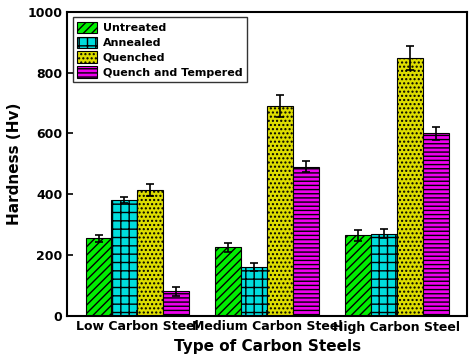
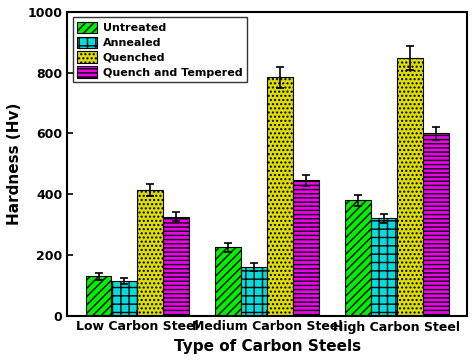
Untreated/Low Carbon Steel: 255 -> 130
Annealed/Low Carbon Steel: 380 -> 115
Quench and Tempered/Low Carbon Steel: 80 -> 325
Quenched/Medium Carbon Steel: 690 -> 785
Quench and Tempered/Medium Carbon Steel: 490 -> 445
Untreated/High Carbon Steel: 265 -> 380
Annealed/High Carbon Steel: 270 -> 320
